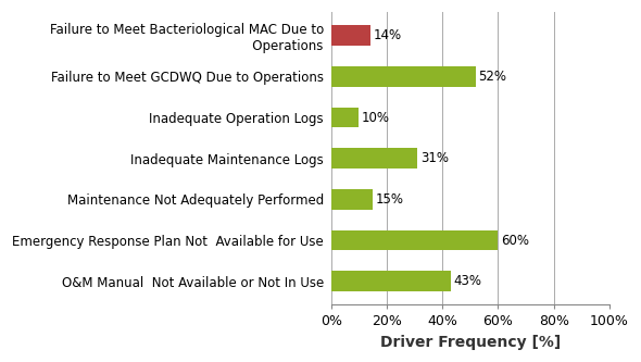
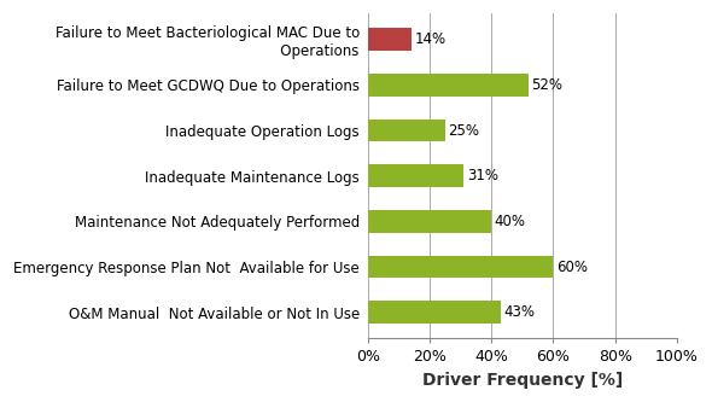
Inadequate Operation Logs: 10% -> 25%
Maintenance Not Adequately Performed: 15% -> 40%
